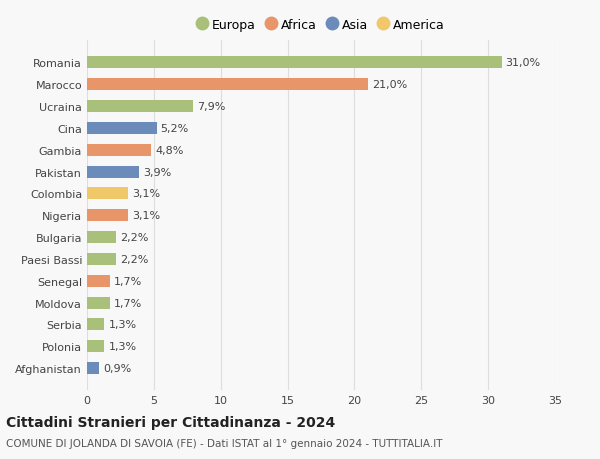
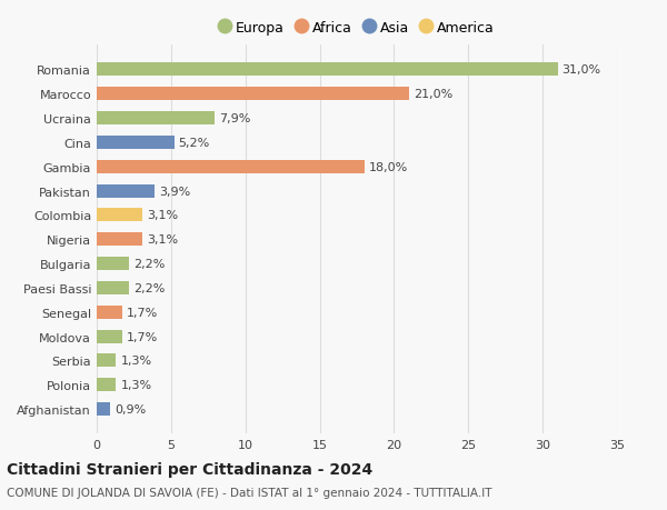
Gambia: 4,8% -> 18,0%
